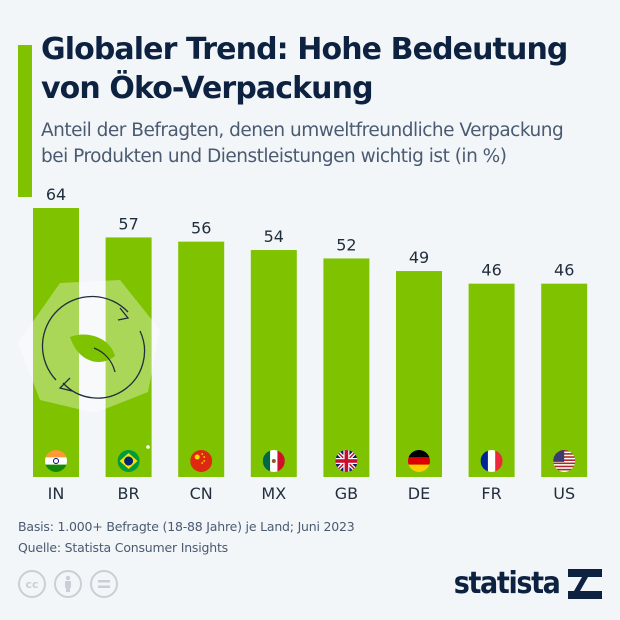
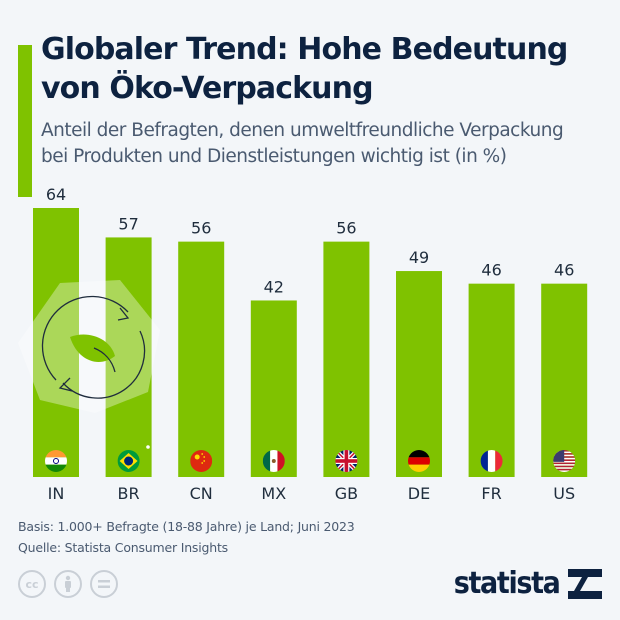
MX: 54 -> 42
GB: 52 -> 56
